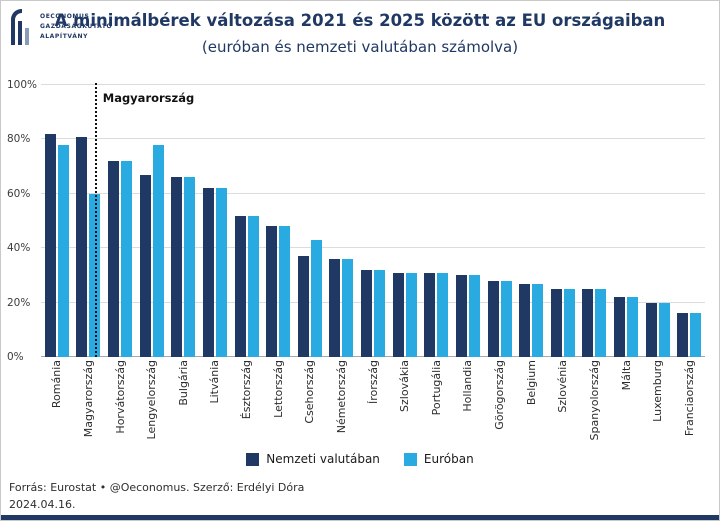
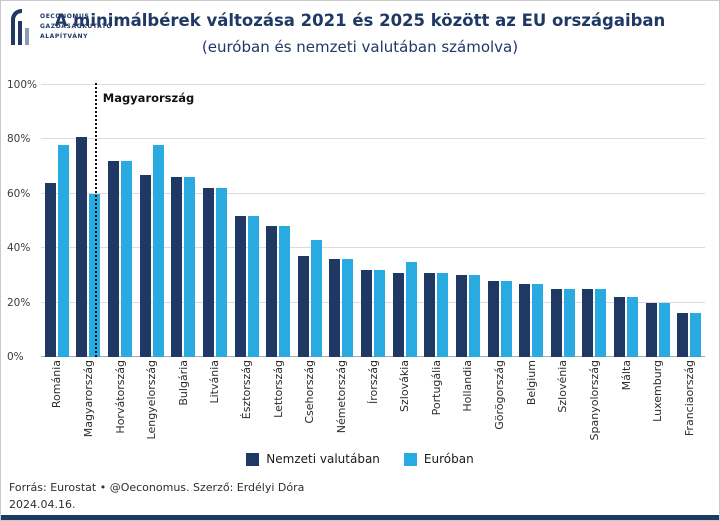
Nemzeti valutában/Románia: 82% -> 64%
Euróban/Szlovákia: 31% -> 35%
